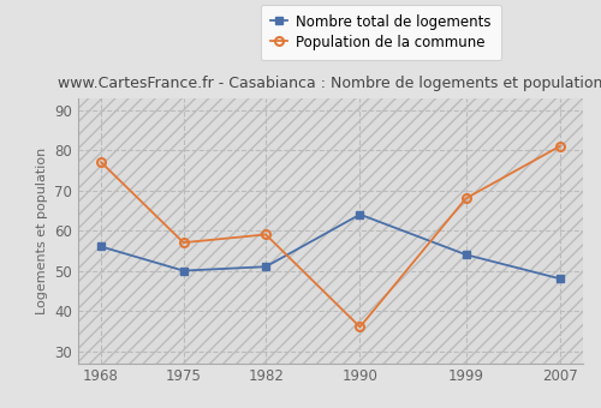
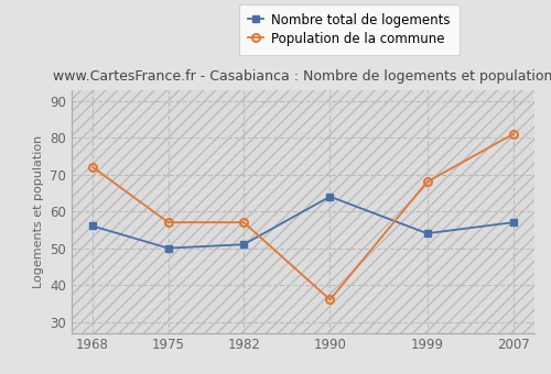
Population de la commune/1968: 77 -> 72
Population de la commune/1982: 59 -> 57
Nombre total de logements/2007: 48 -> 57
